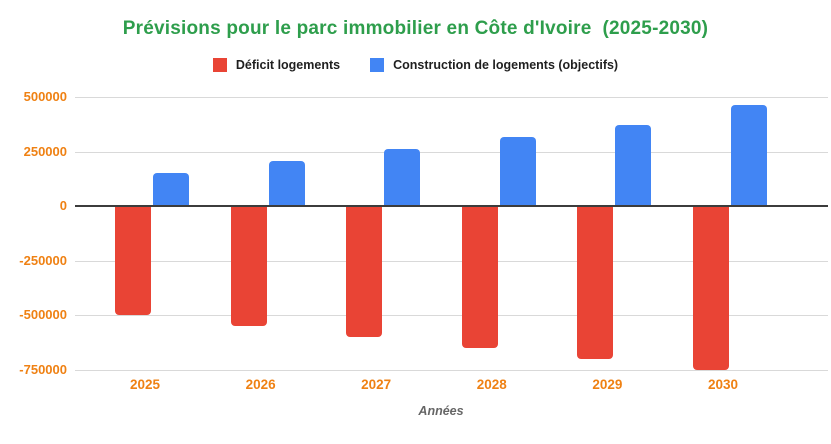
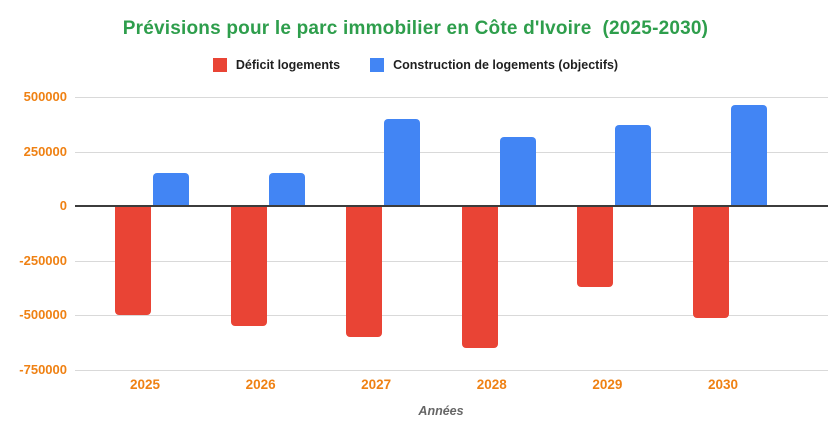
Construction de logements (objectifs)/2026: 200000 -> 150000
Construction de logements (objectifs)/2027: 260000 -> 400000
Déficit logements/2029: -700000 -> -370000
Déficit logements/2030: -750000 -> -510000
